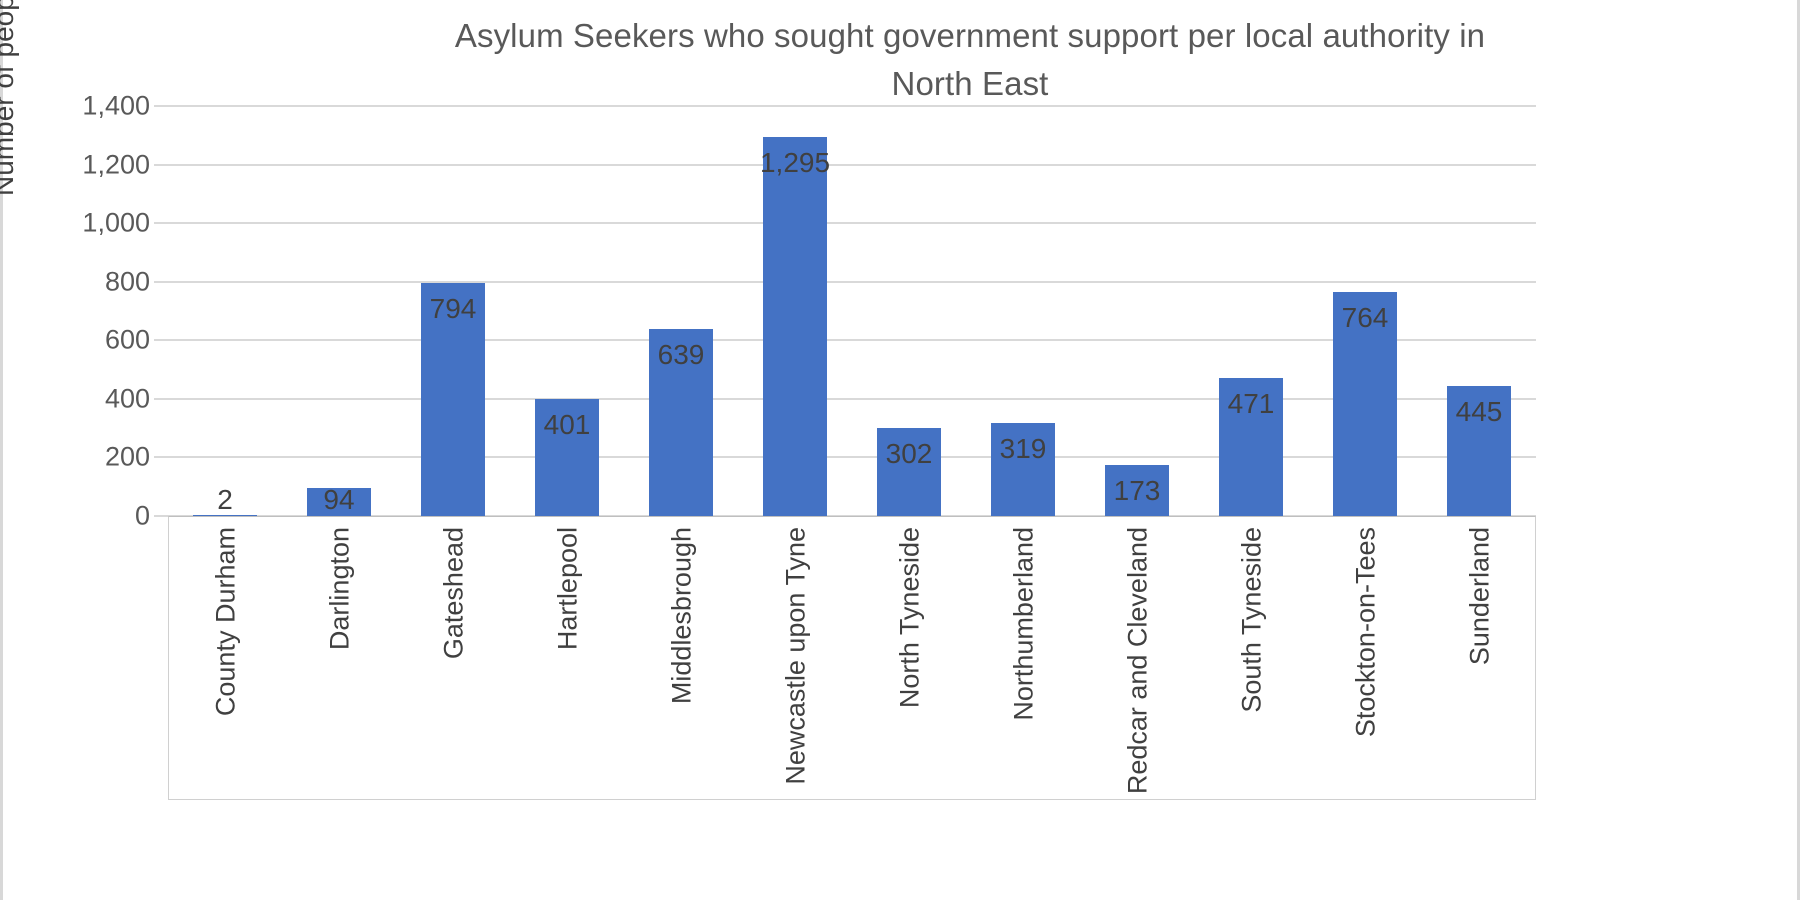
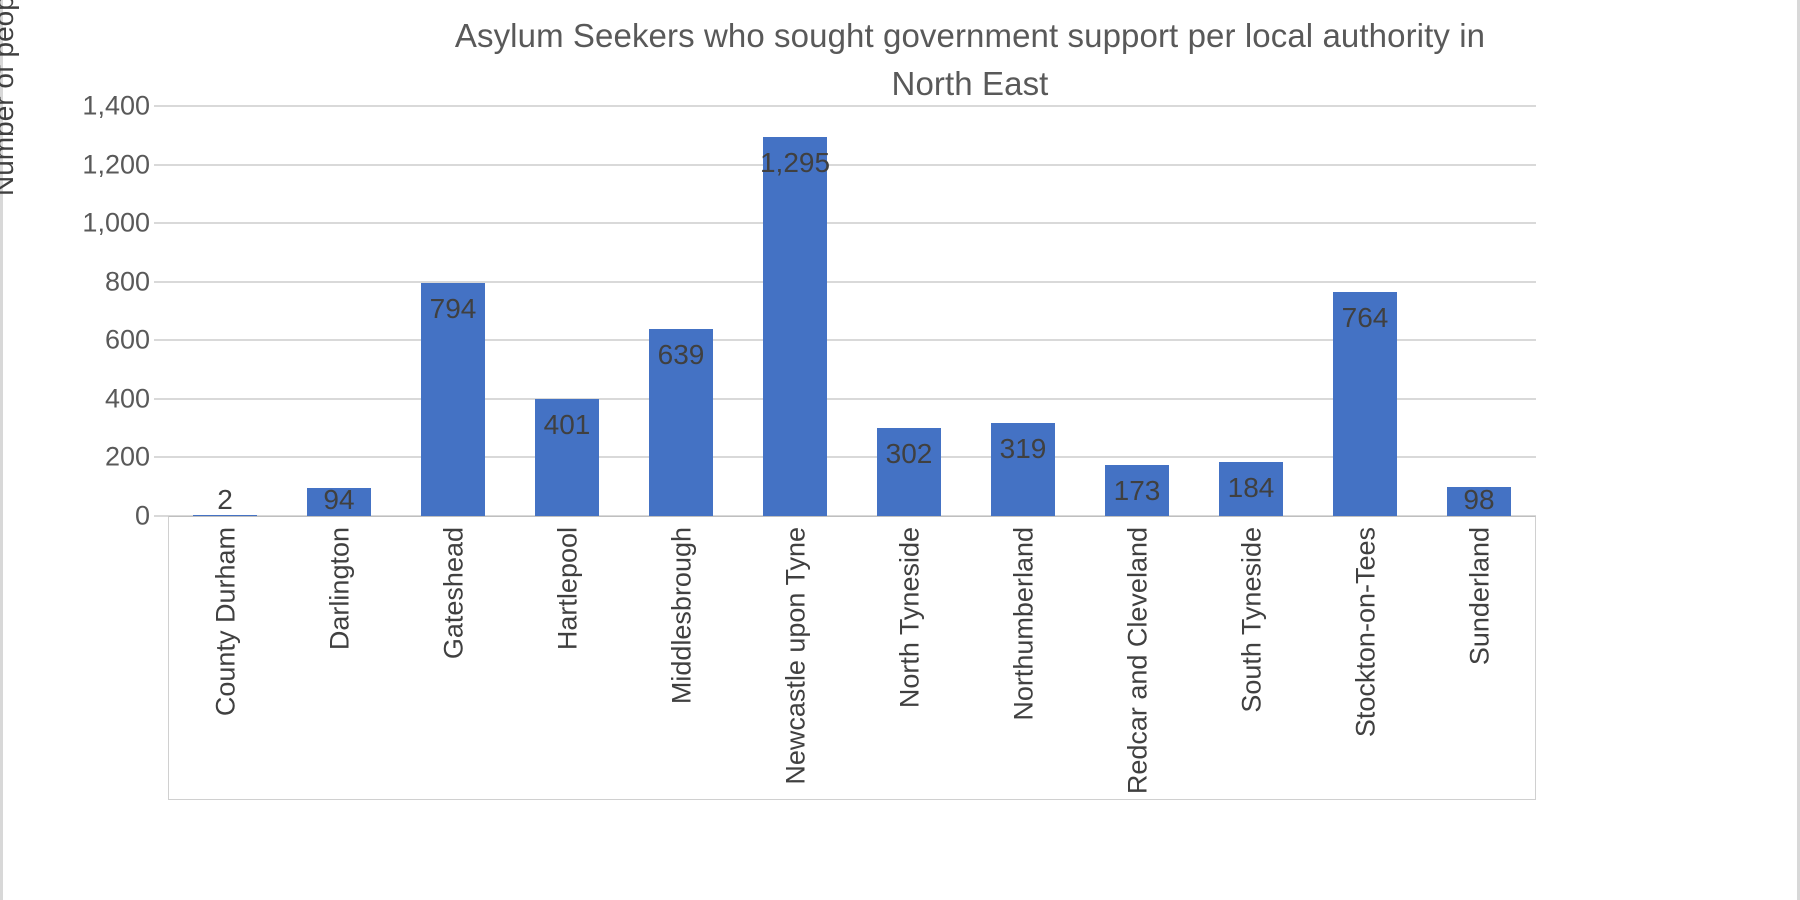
South Tyneside: 471 -> 184
Sunderland: 445 -> 98
